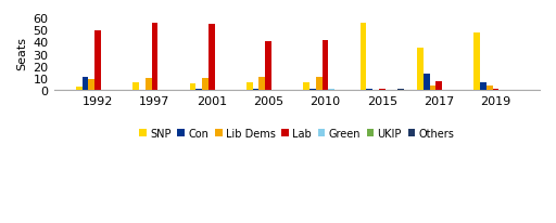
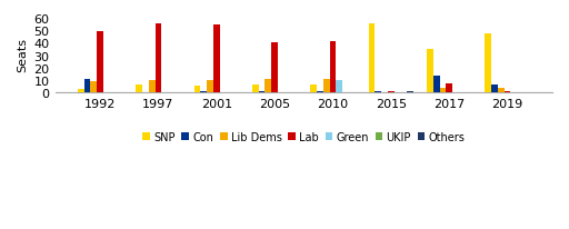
Green/2010: 1 -> 10
